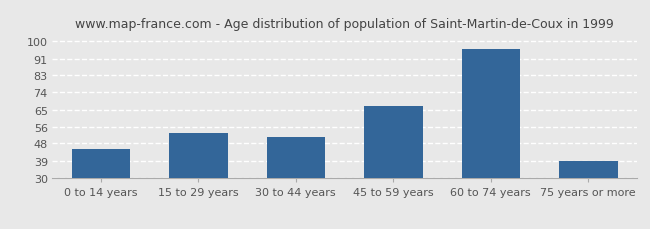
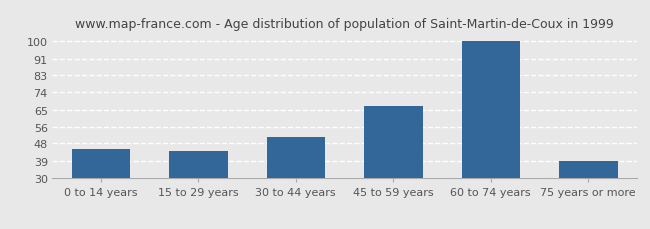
15 to 29 years: 53 -> 44
60 to 74 years: 96 -> 100
